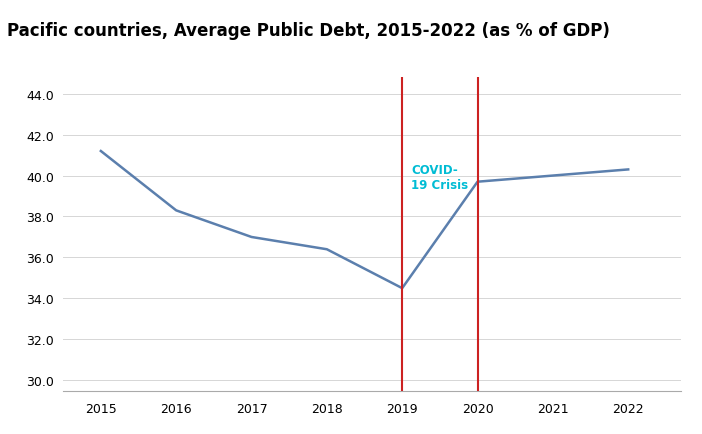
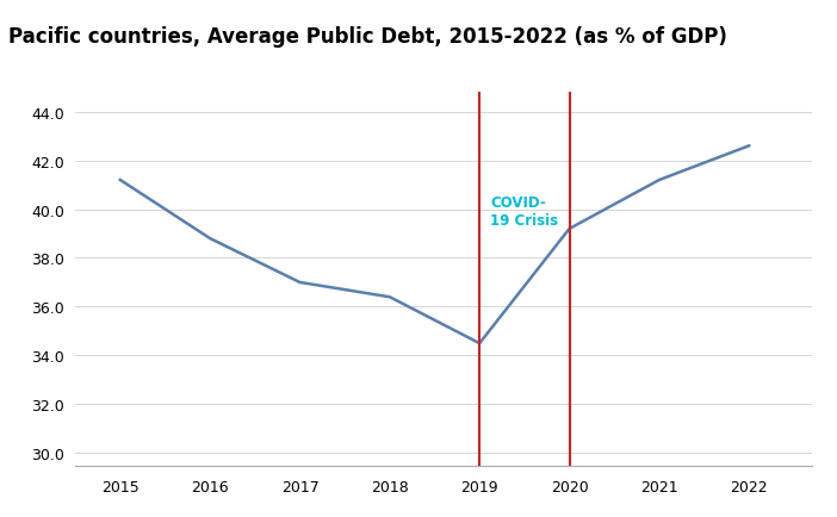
2016: 38.3 -> 38.8
2020: 39.7 -> 39.2
2021: 40.0 -> 41.2
2022: 40.3 -> 42.6
